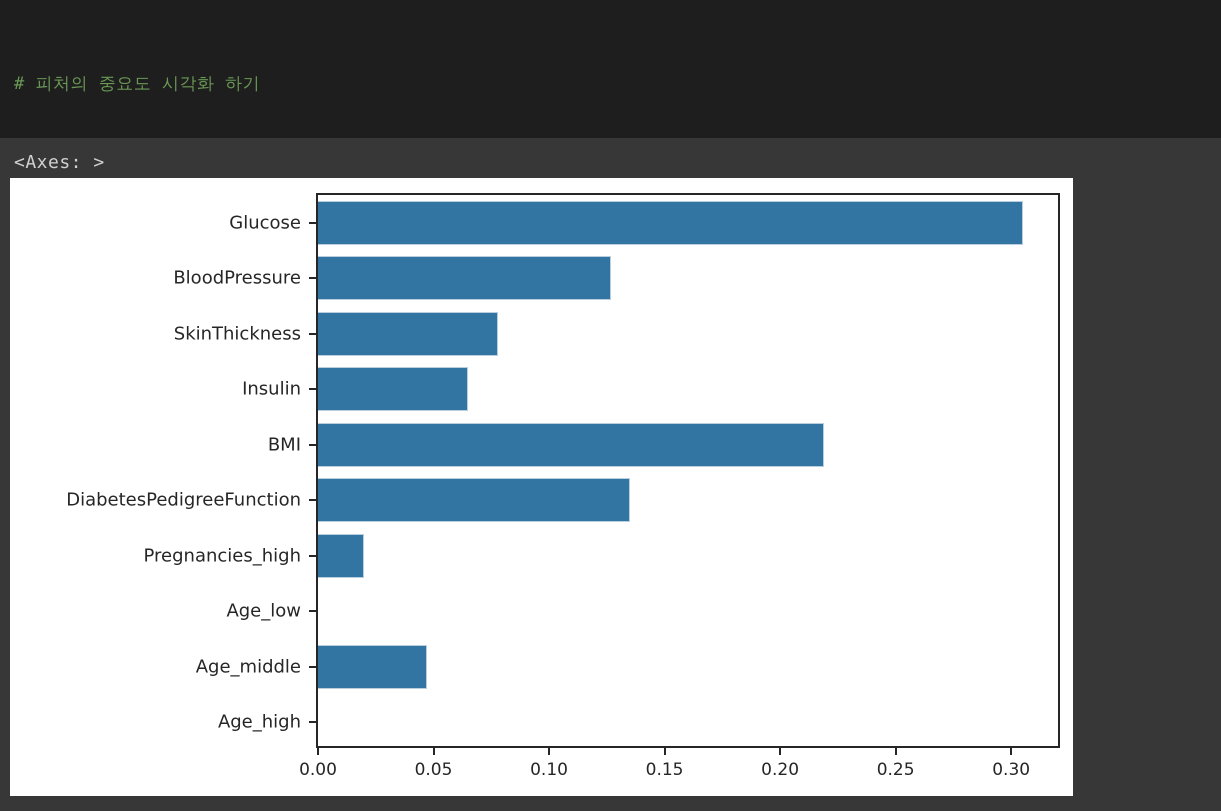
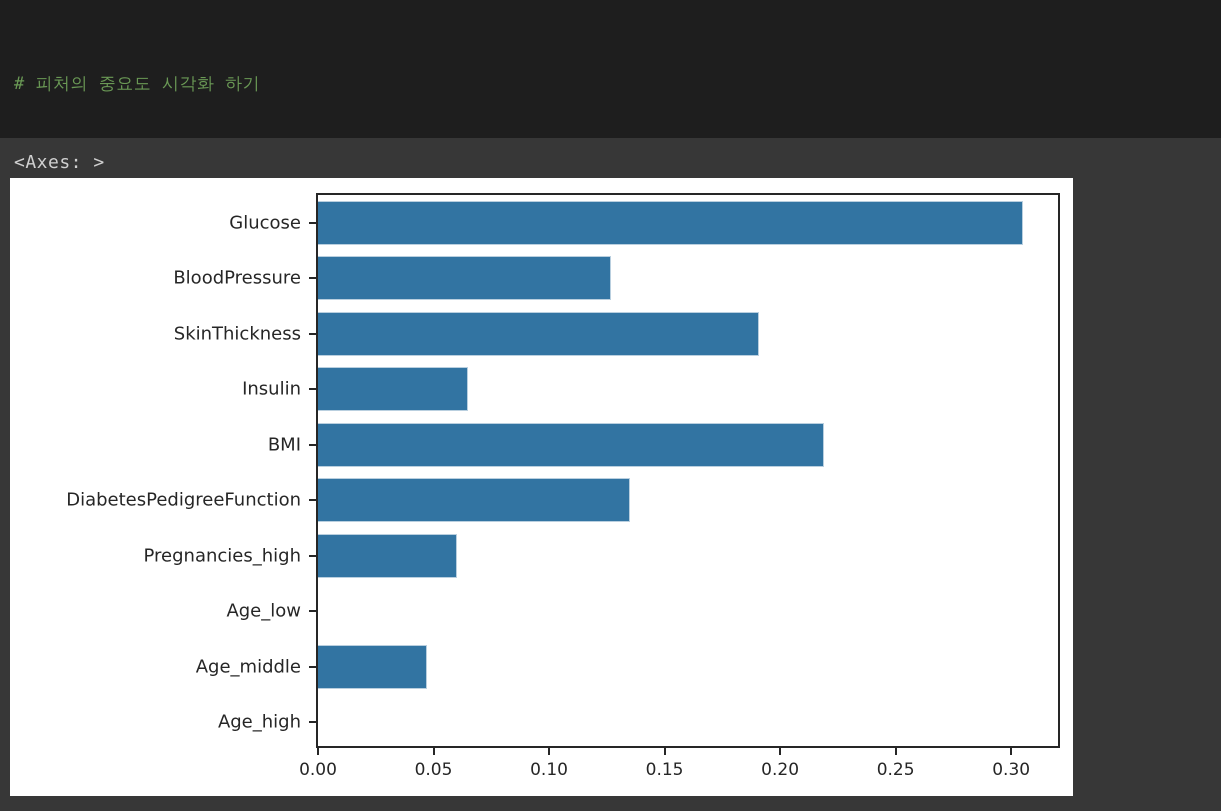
SkinThickness: 0.078 -> 0.191
Pregnancies_high: 0.020 -> 0.060
